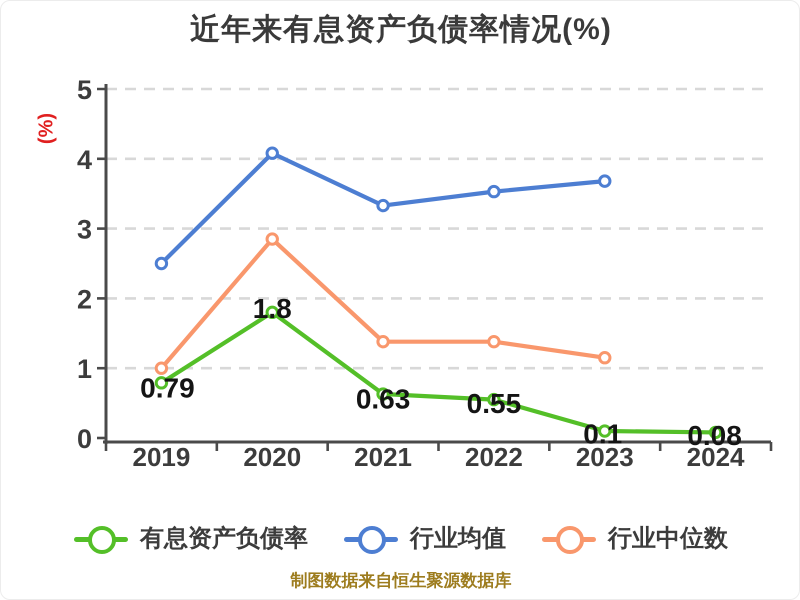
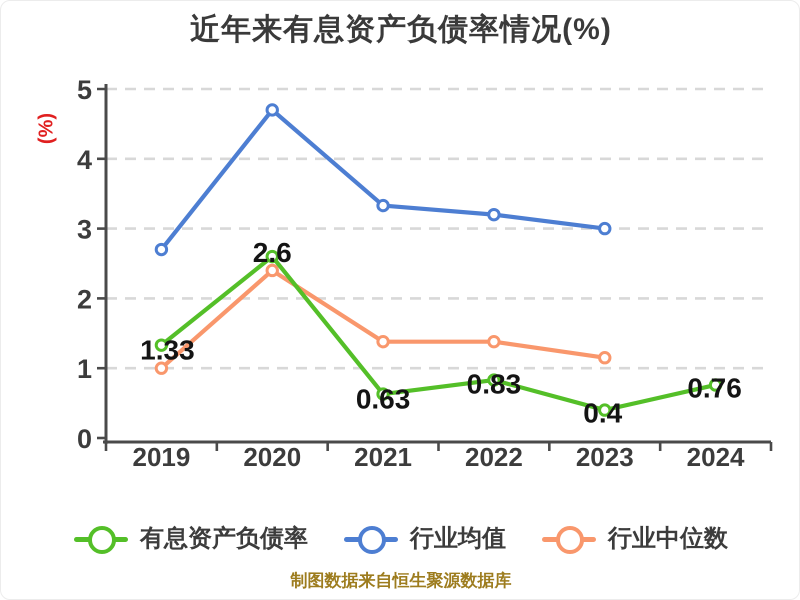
有息资产负债率/2019: 0.79 -> 1.33
行业均值/2019: 2.5 -> 2.7
有息资产负债率/2020: 1.8 -> 2.6
行业均值/2020: 4.1 -> 4.7
行业中位数/2020: 2.9 -> 2.4
有息资产负债率/2022: 0.55 -> 0.83
行业均值/2022: 3.5 -> 3.2
有息资产负债率/2023: 0.1 -> 0.4
行业均值/2023: 3.7 -> 3.0
有息资产负债率/2024: 0.08 -> 0.76
